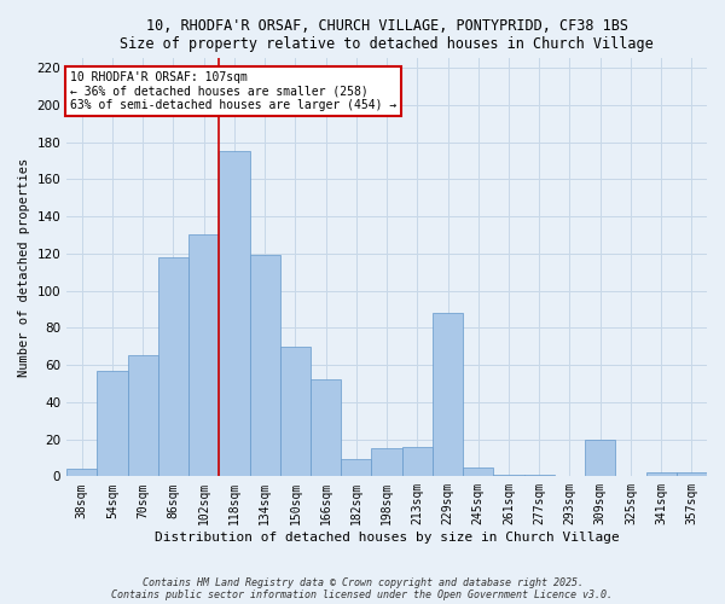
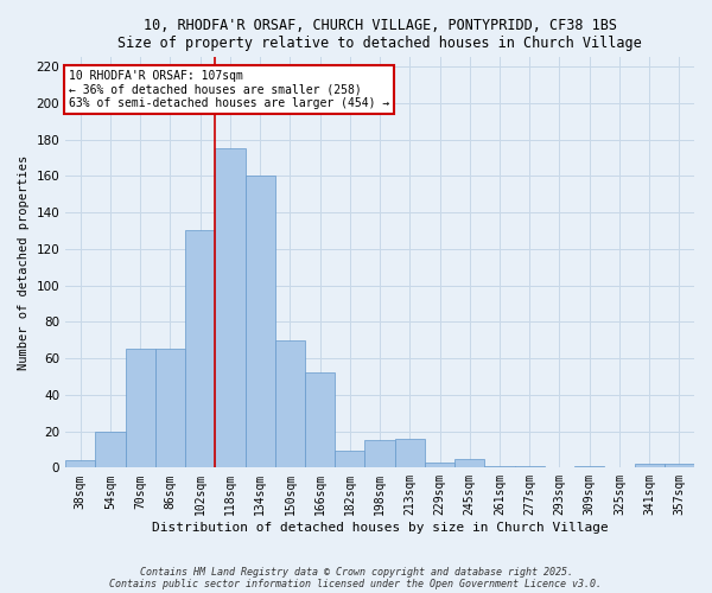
54sqm: 57 -> 20
86sqm: 118 -> 65
134sqm: 119 -> 160
229sqm: 88 -> 3
309sqm: 20 -> 1
